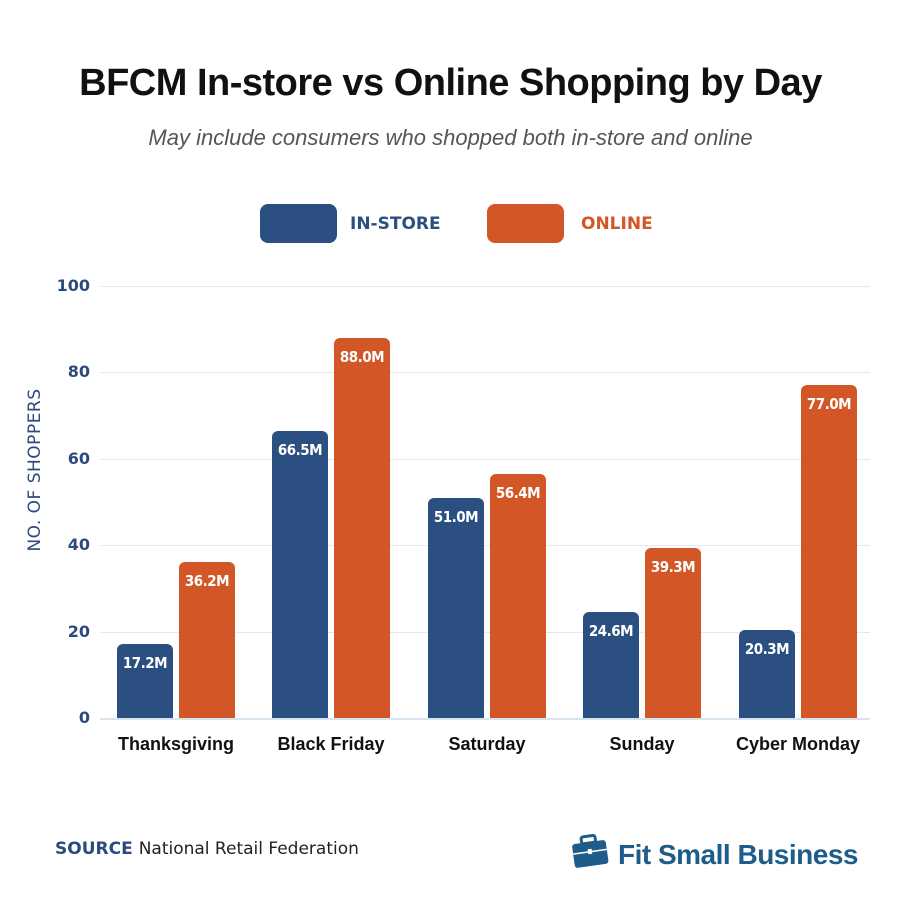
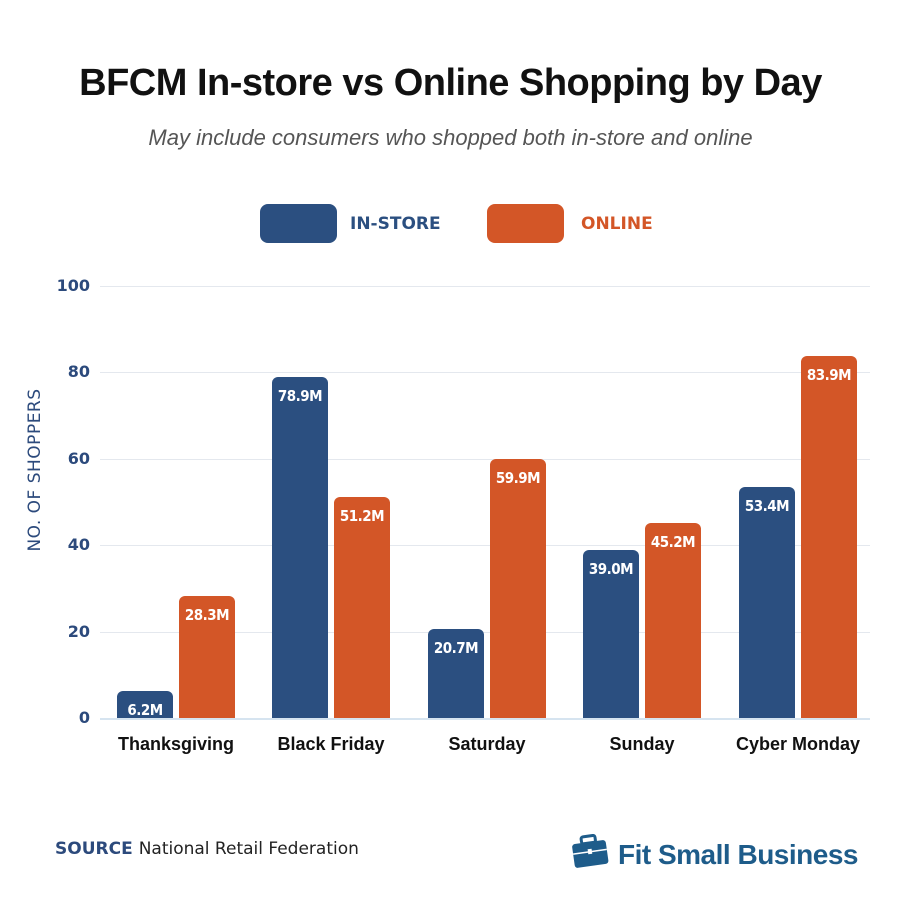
IN-STORE/Thanksgiving: 17.2M -> 6.2M
ONLINE/Thanksgiving: 36.2M -> 28.3M
IN-STORE/Black Friday: 66.5M -> 78.9M
ONLINE/Black Friday: 88.0M -> 51.2M
IN-STORE/Saturday: 51.0M -> 20.7M
ONLINE/Saturday: 56.4M -> 59.9M
IN-STORE/Sunday: 24.6M -> 39.0M
ONLINE/Sunday: 39.3M -> 45.2M
IN-STORE/Cyber Monday: 20.3M -> 53.4M
ONLINE/Cyber Monday: 77.0M -> 83.9M
